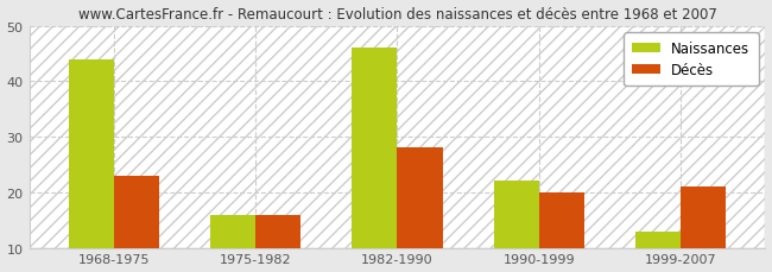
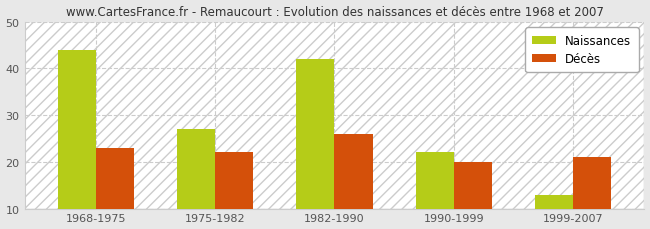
Naissances/1975-1982: 16 -> 27
Décès/1975-1982: 16 -> 22
Naissances/1982-1990: 46 -> 42
Décès/1982-1990: 28 -> 26
